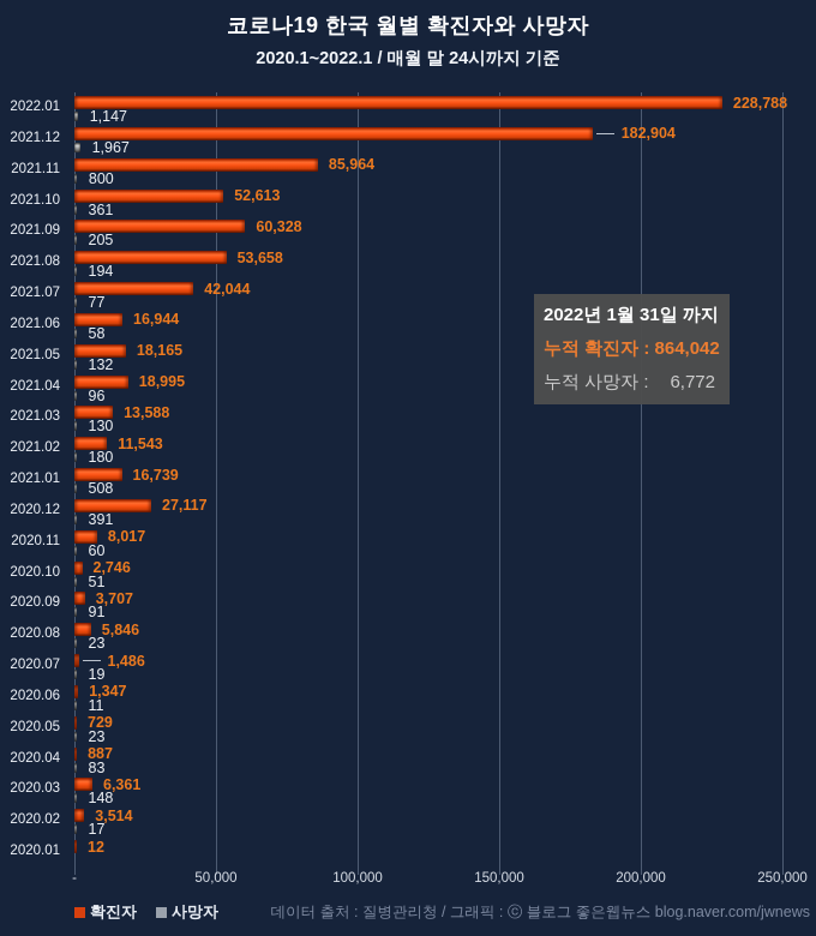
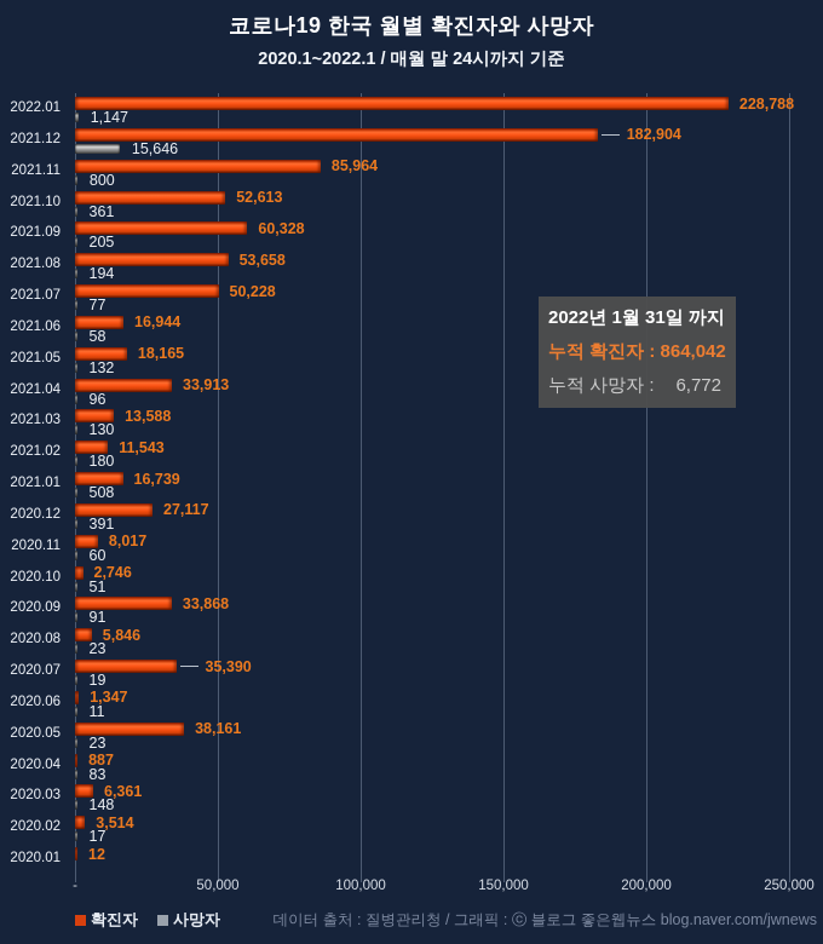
사망자/2021.12: 1,967 -> 15,646
확진자/2021.07: 42,044 -> 50,228
확진자/2021.04: 18,995 -> 33,913
확진자/2020.09: 3,707 -> 33,868
확진자/2020.07: 1,486 -> 35,390
확진자/2020.05: 729 -> 38,161
